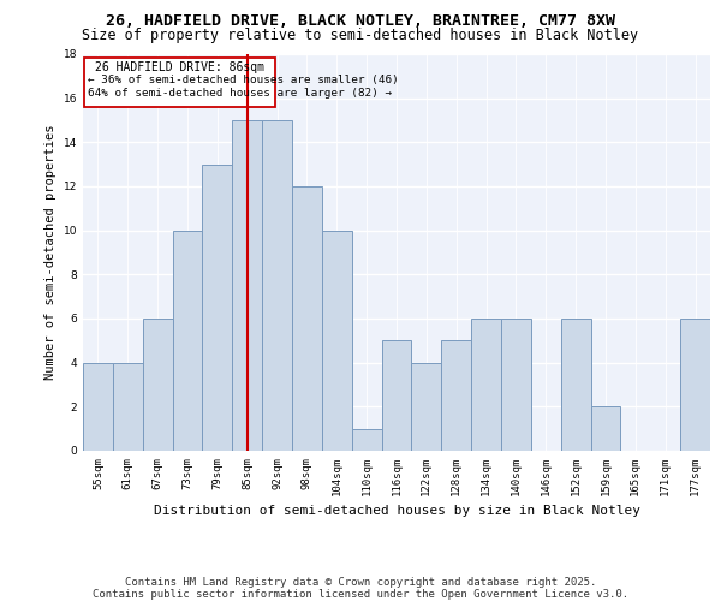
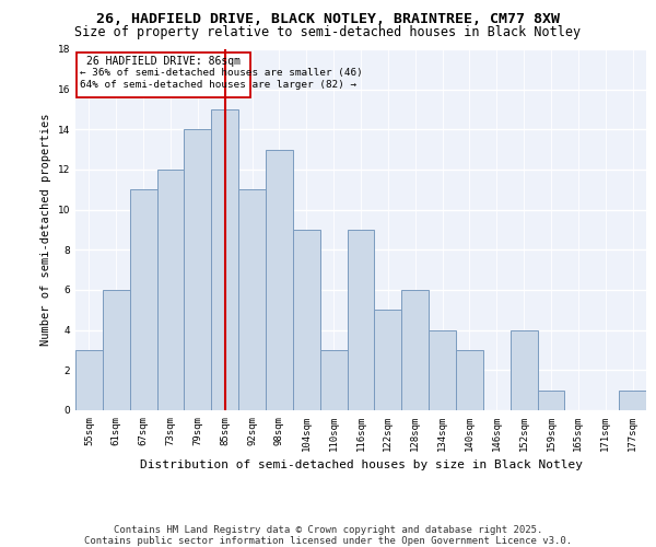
55sqm: 4 -> 3
61sqm: 4 -> 6
67sqm: 6 -> 11
73sqm: 10 -> 12
79sqm: 13 -> 14
92sqm: 15 -> 11
98sqm: 12 -> 13
104sqm: 10 -> 9
110sqm: 1 -> 3
116sqm: 5 -> 9
122sqm: 4 -> 5
128sqm: 5 -> 6
134sqm: 6 -> 4
140sqm: 6 -> 3
152sqm: 6 -> 4
159sqm: 2 -> 1
177sqm: 6 -> 1
